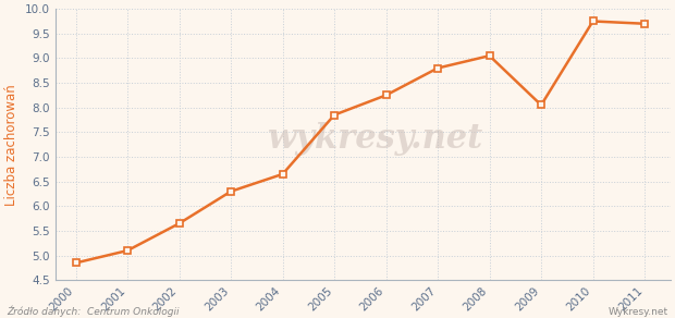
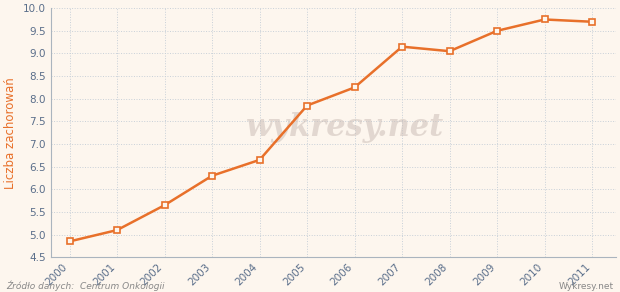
2007: 8.80 -> 9.15
2009: 8.05 -> 9.50
